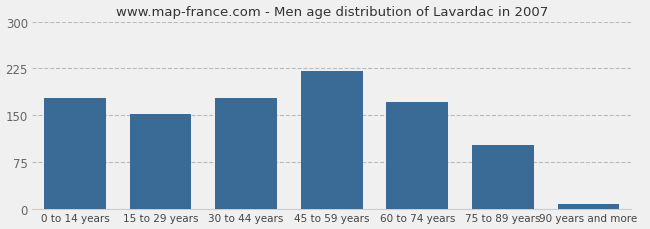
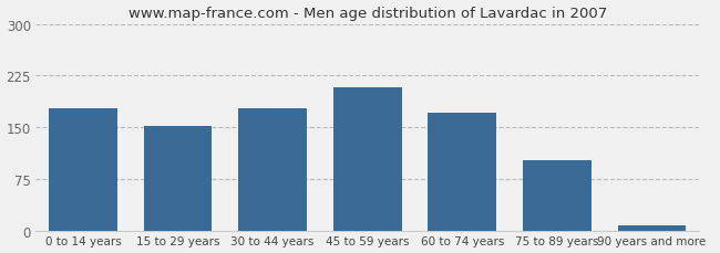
45 to 59 years: 221 -> 208
